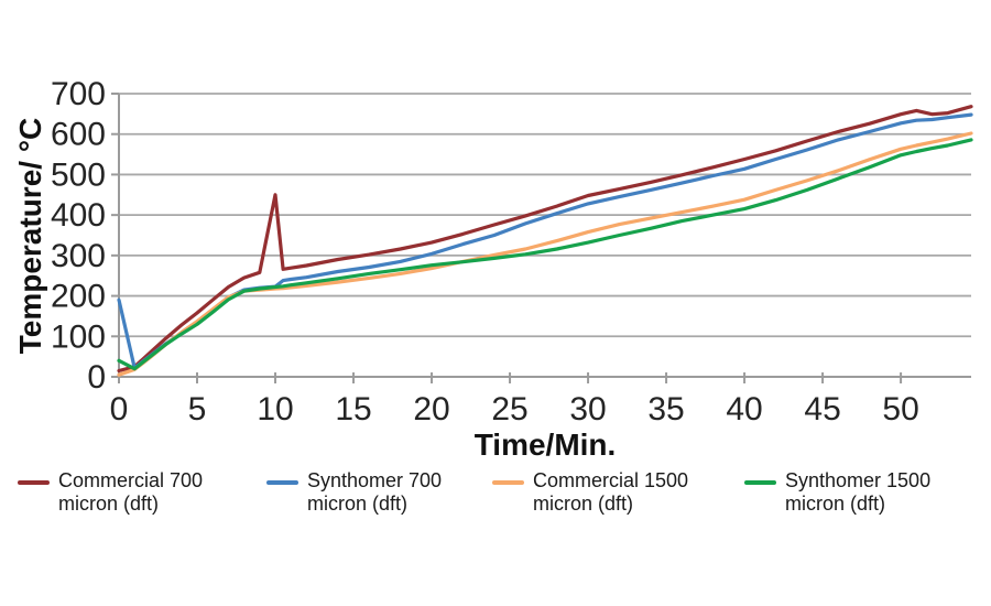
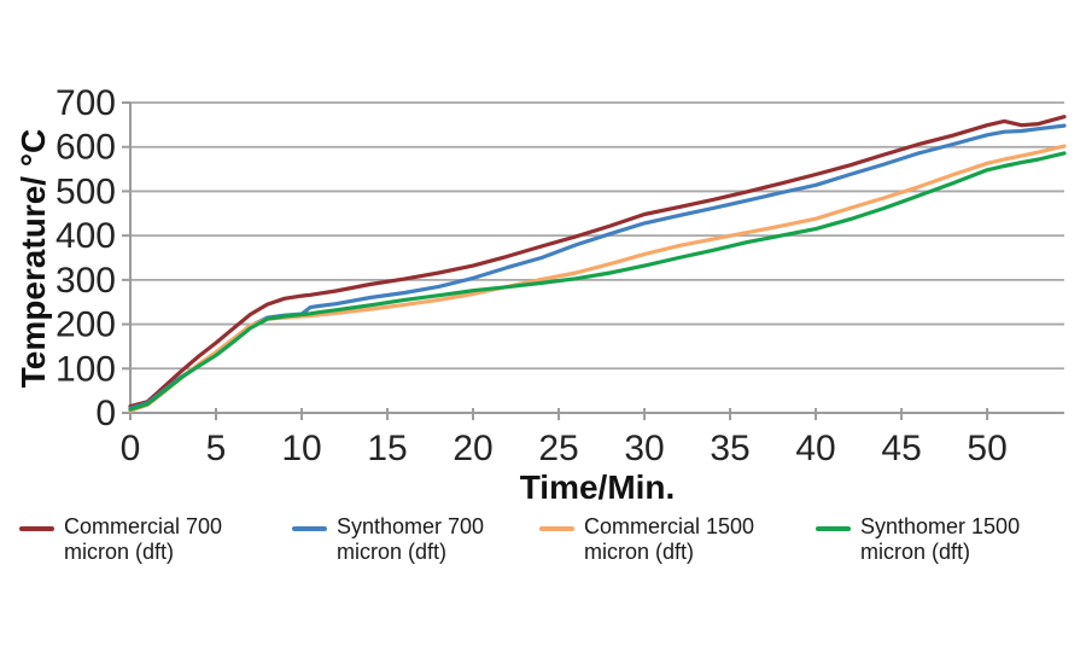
Synthomer 700 micron (dft)/0: 190 -> 10
Synthomer 1500 micron (dft)/0: 40 -> 10
Commercial 700 micron (dft)/10: 450 -> 260
